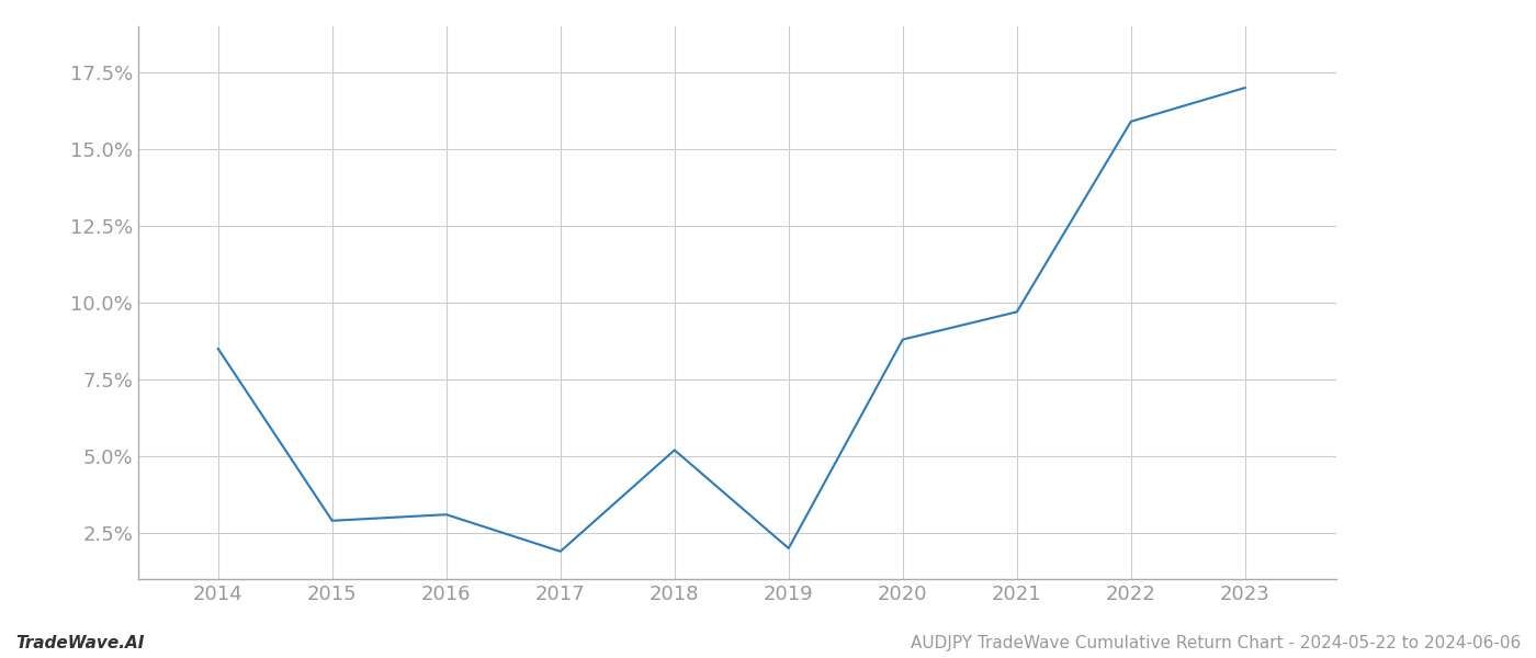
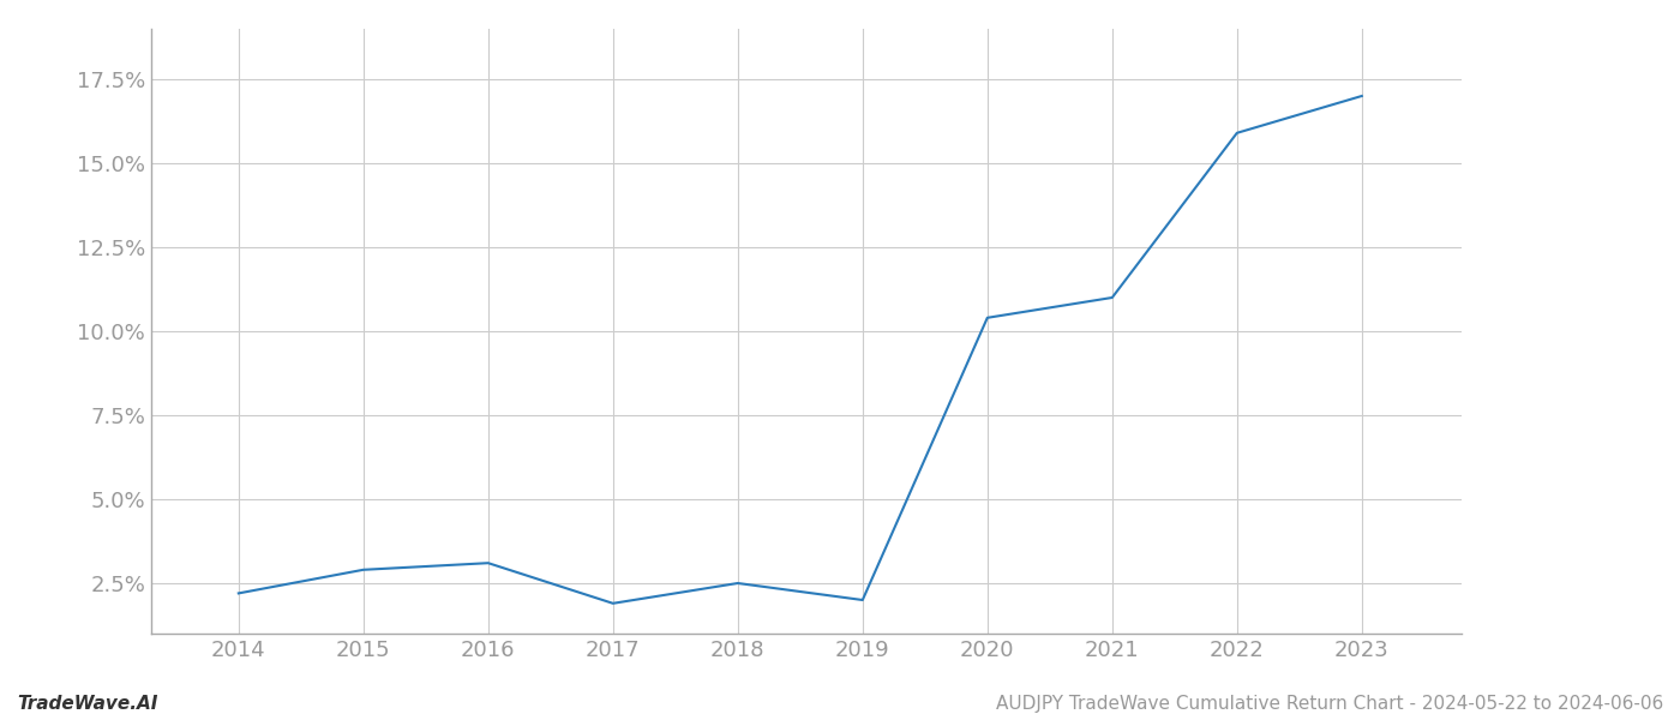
2014: 8.5% -> 2.2%
2018: 5.2% -> 2.5%
2020: 8.8% -> 10.4%
2021: 9.7% -> 11.0%
